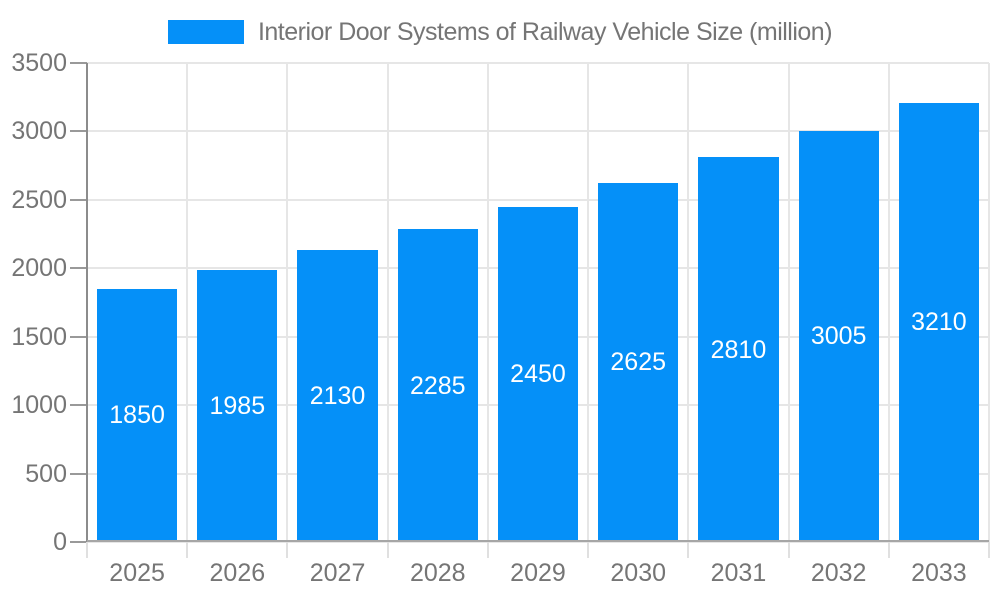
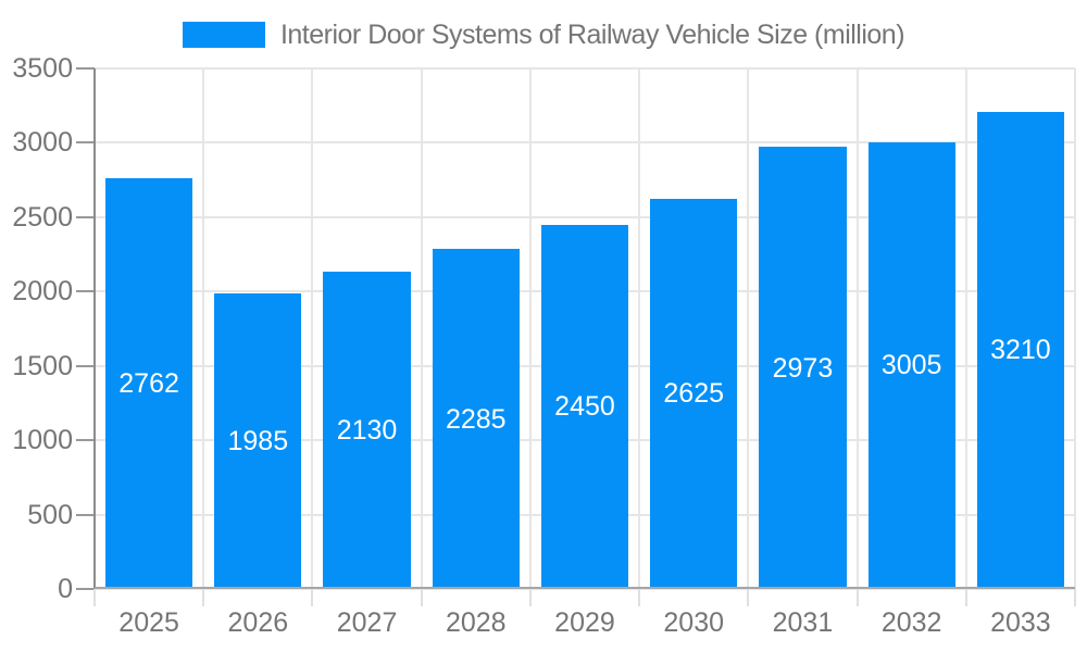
2025: 1850 -> 2762
2031: 2810 -> 2973
